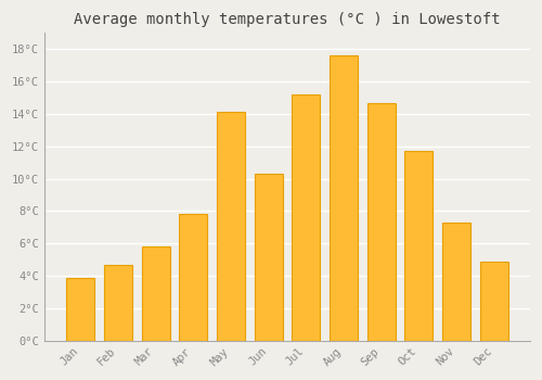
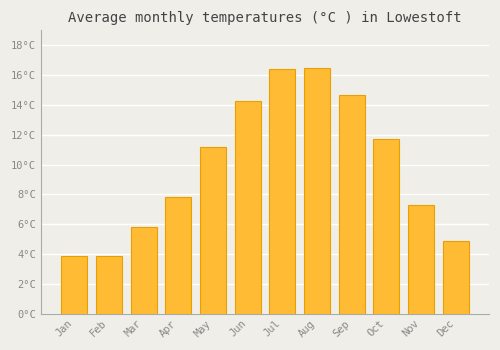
Feb: 4.7°C -> 3.9°C
May: 14.1°C -> 11.2°C
Jun: 10.3°C -> 14.3°C
Jul: 15.2°C -> 16.4°C
Aug: 17.6°C -> 16.5°C
